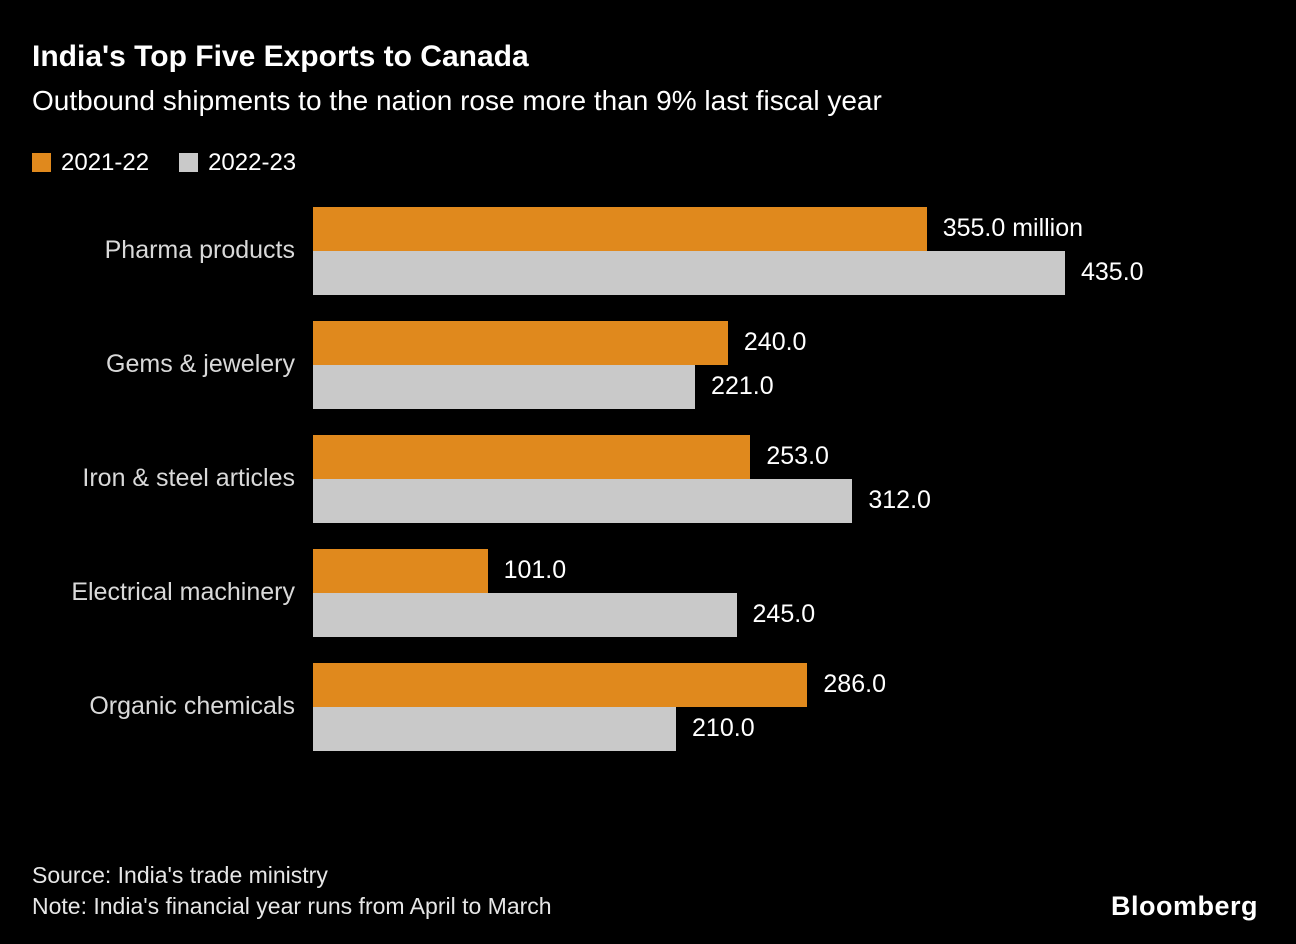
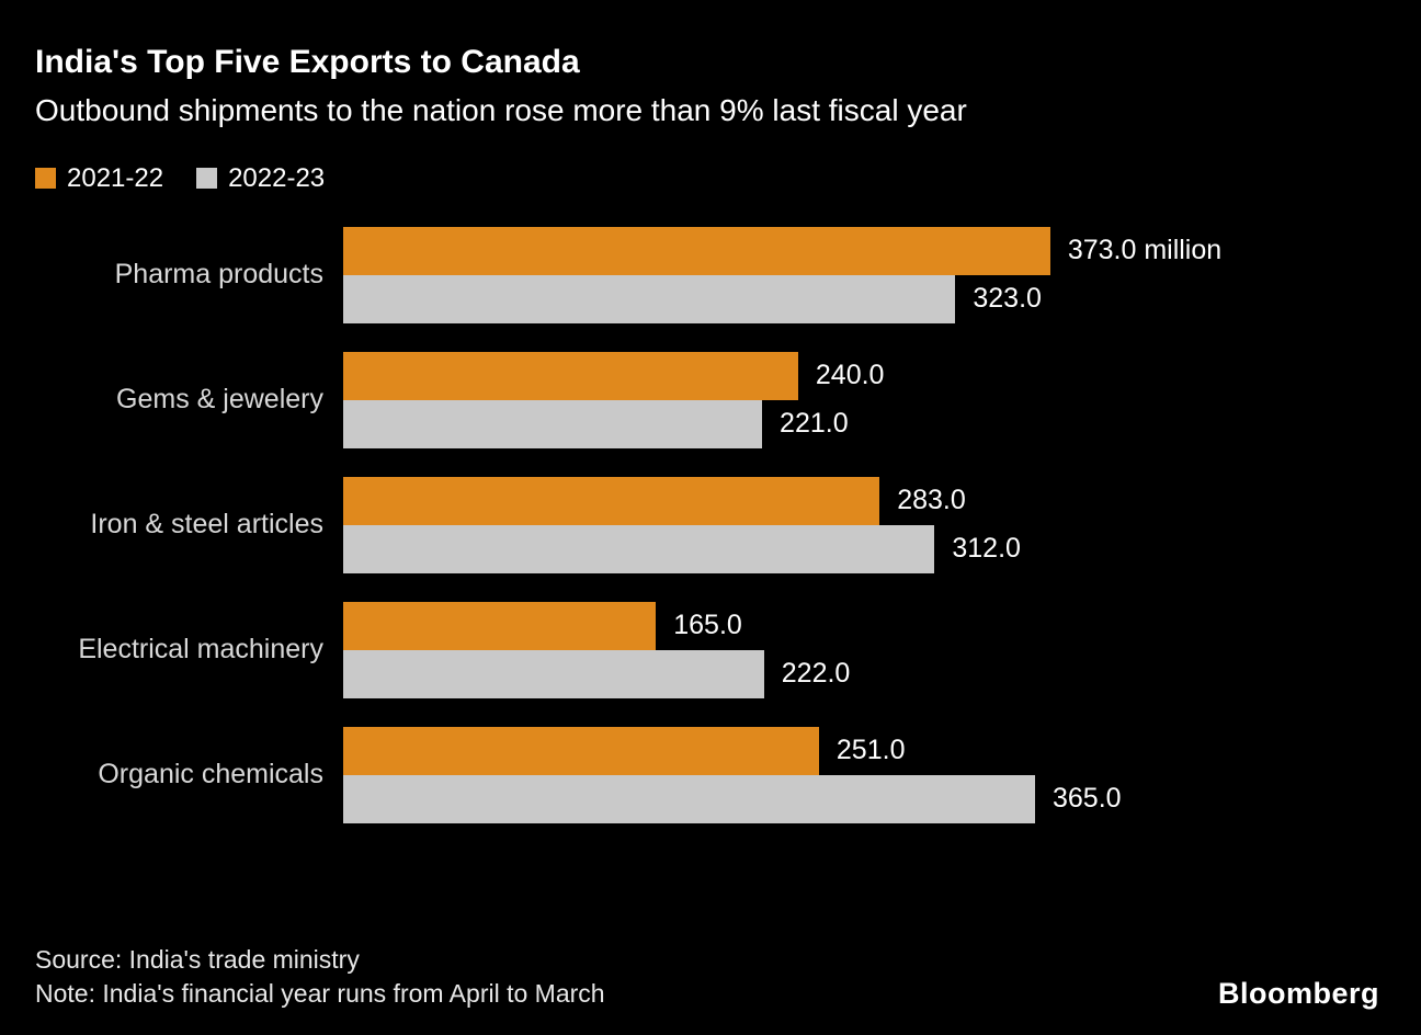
2021-22/Pharma products: 355.0 -> 373.0
2022-23/Pharma products: 435.0 -> 323.0
2021-22/Iron & steel articles: 253.0 -> 283.0
2021-22/Electrical machinery: 101.0 -> 165.0
2022-23/Electrical machinery: 245.0 -> 222.0
2021-22/Organic chemicals: 286.0 -> 251.0
2022-23/Organic chemicals: 210.0 -> 365.0
